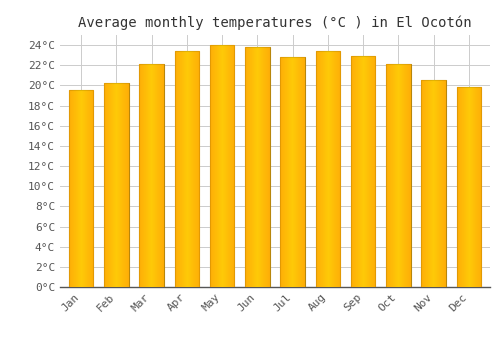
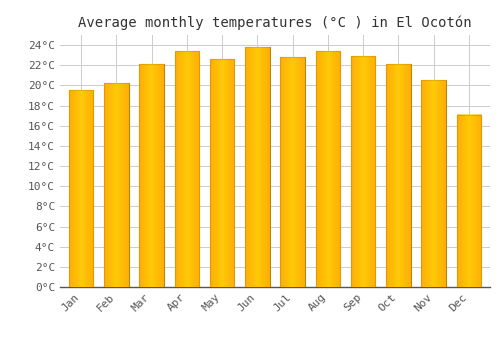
May: 24.0°C -> 22.6°C
Dec: 19.8°C -> 17.1°C
